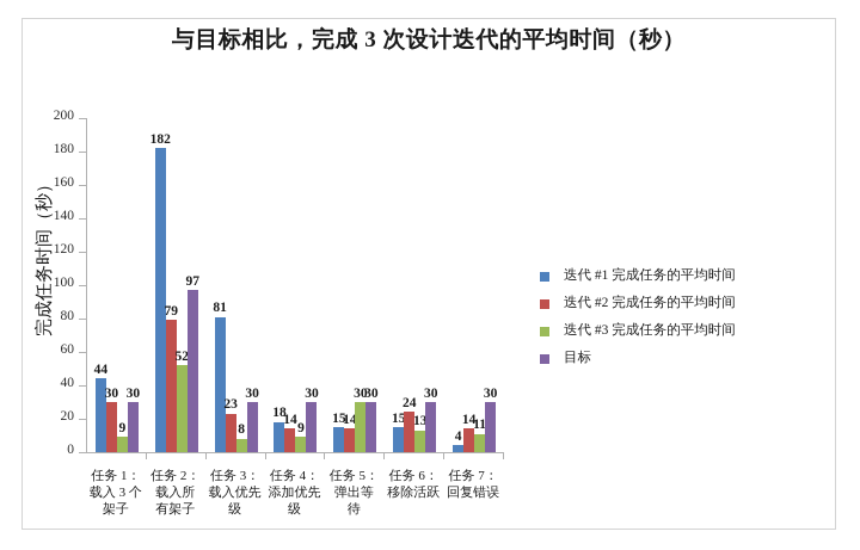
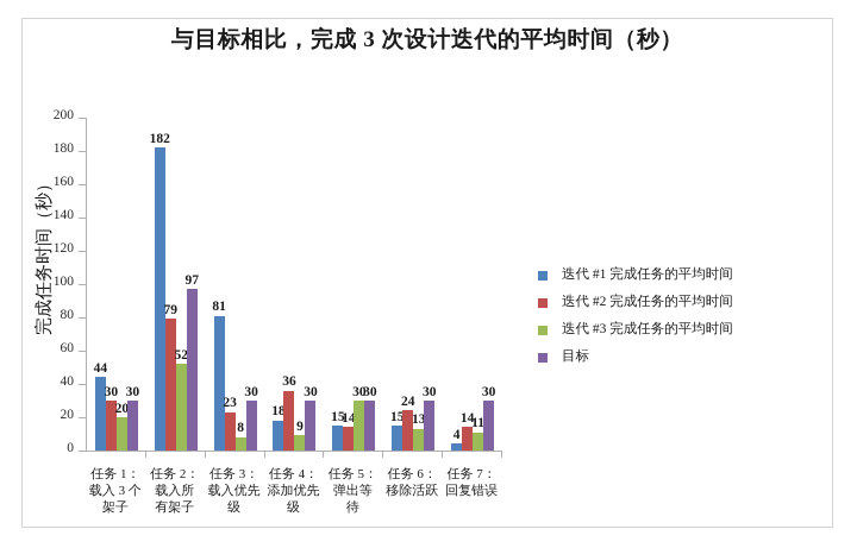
迭代 #3 完成任务的平均时间/任务 1：载入 3 个架子: 9 -> 20
迭代 #2 完成任务的平均时间/任务 4：添加优先级: 14 -> 36
